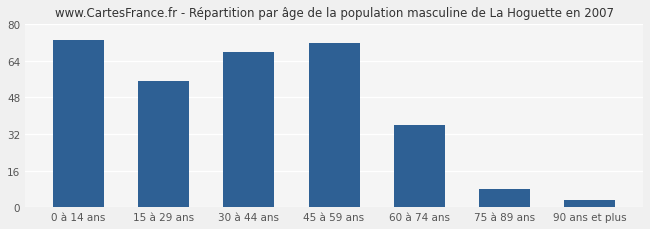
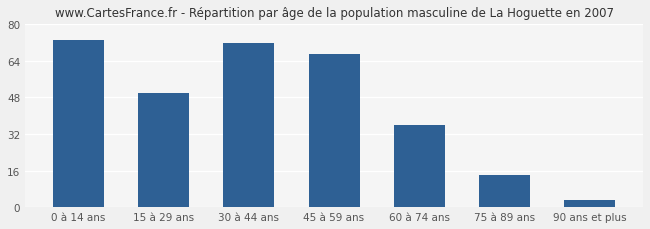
15 à 29 ans: 55 -> 50
30 à 44 ans: 68 -> 72
45 à 59 ans: 72 -> 67
75 à 89 ans: 8 -> 14
